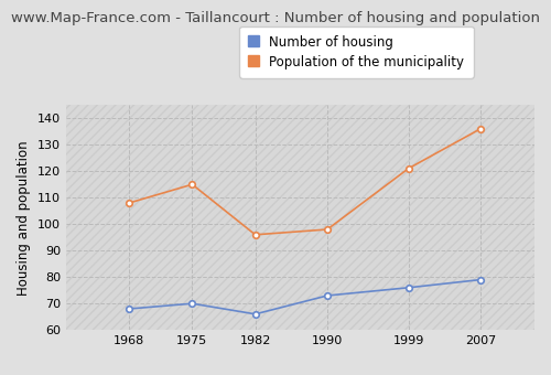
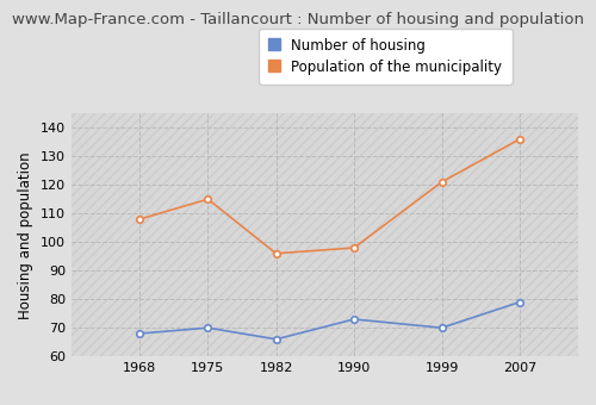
Number of housing/1999: 76 -> 70
